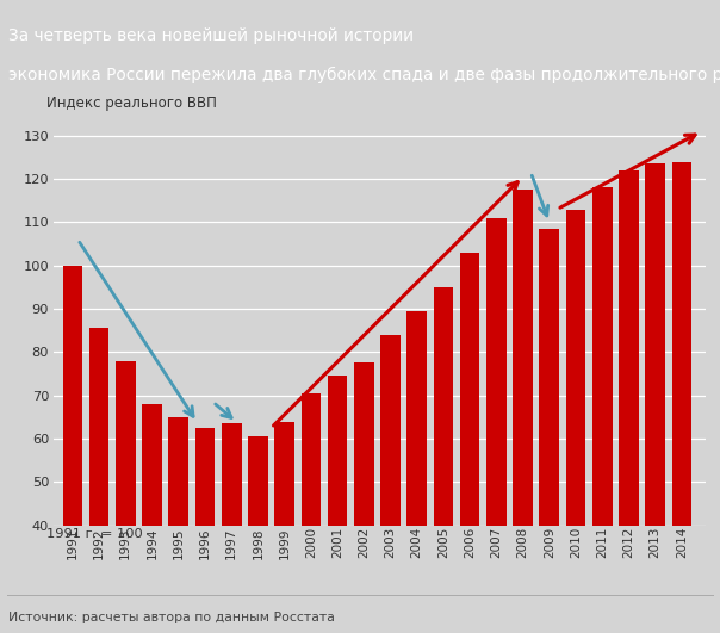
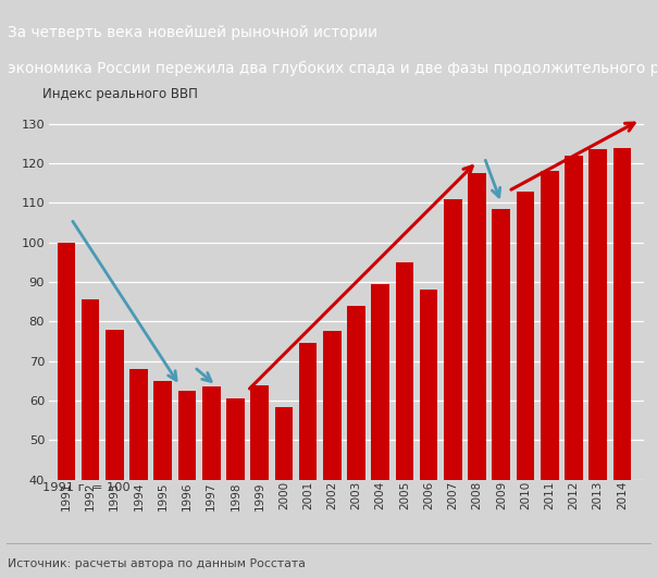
2000: 70.5 -> 58.5
2006: 103.0 -> 88.0
